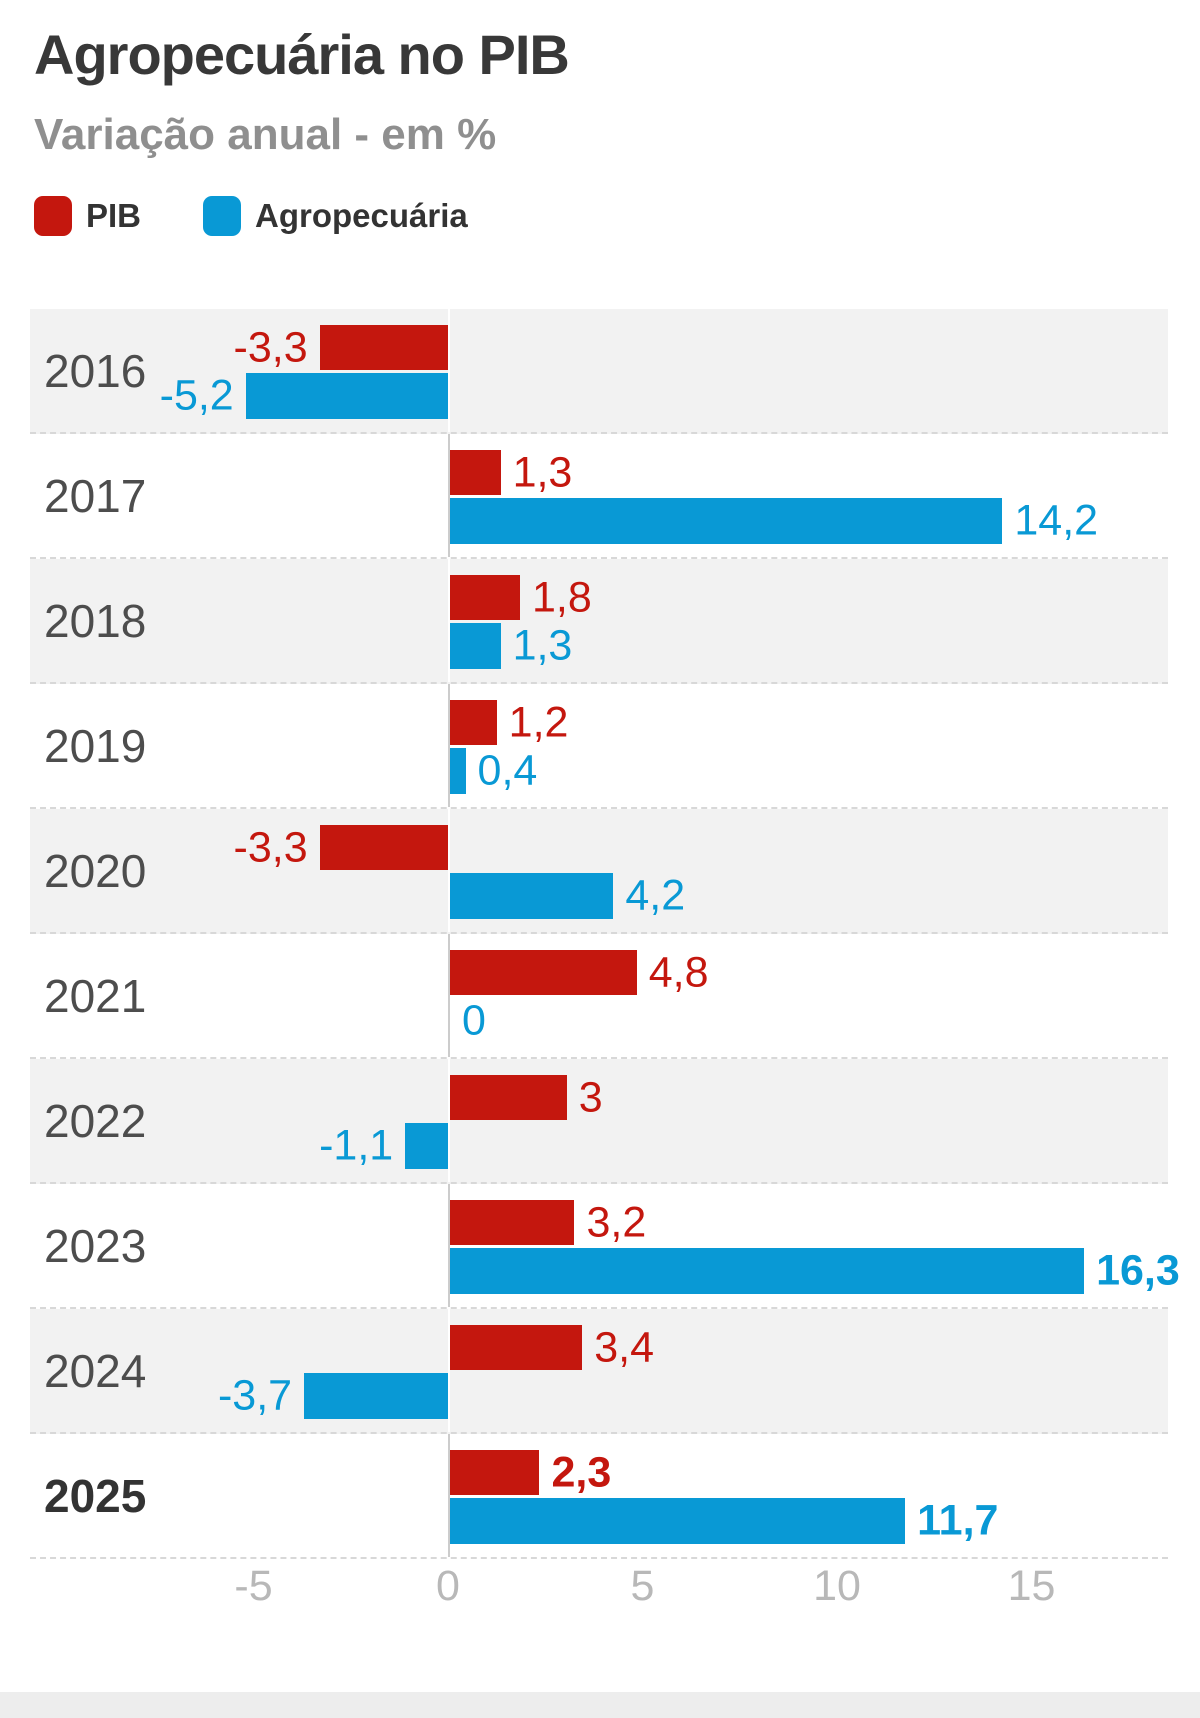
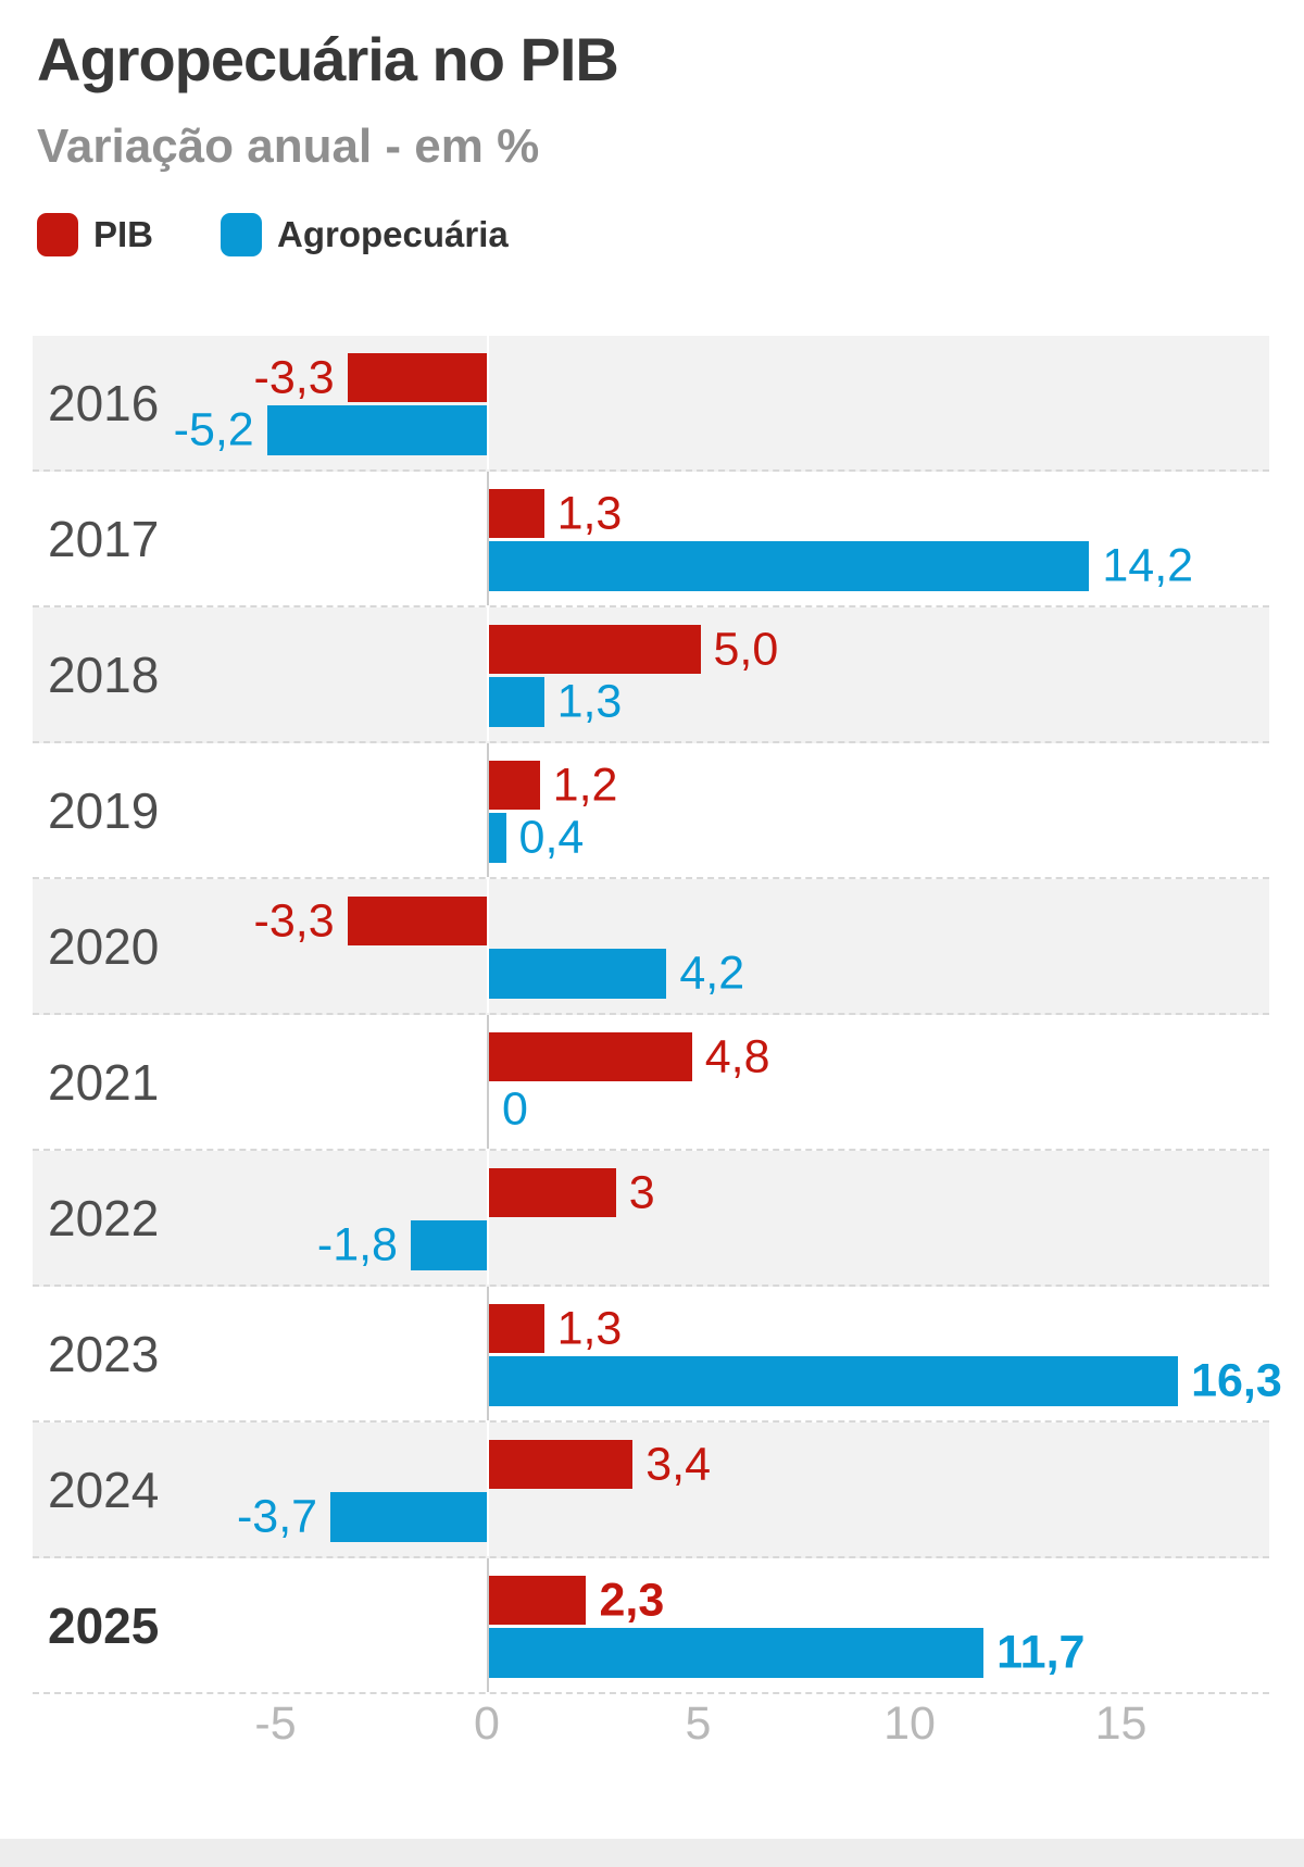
PIB/2018: 1,8 -> 5,0
Agropecuária/2022: -1,1 -> -1,8
PIB/2023: 3,2 -> 1,3
